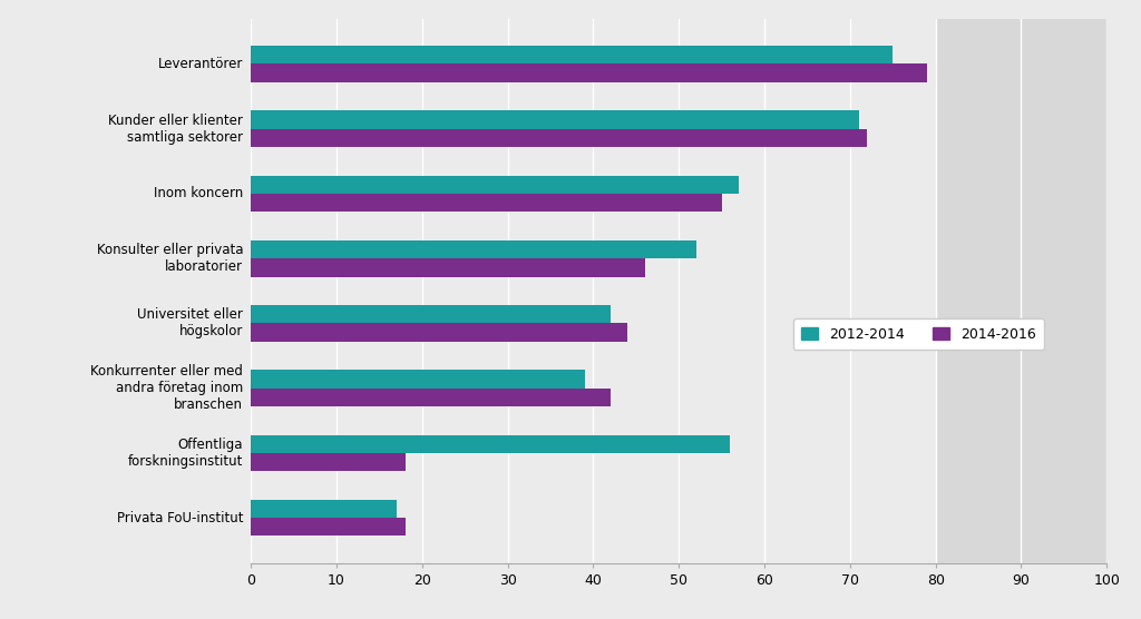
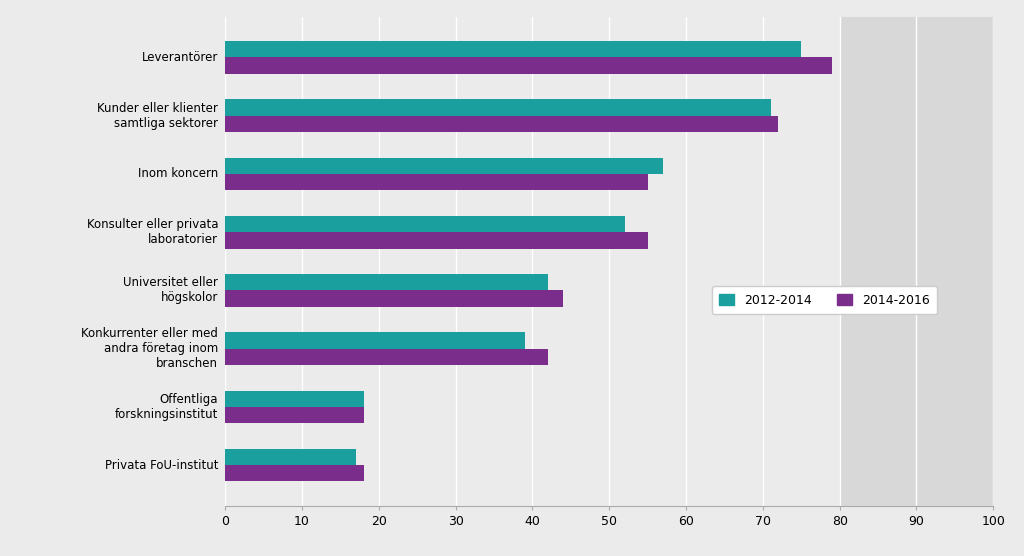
2014-2016/Konsulter eller privata laboratorier: 46 -> 55
2012-2014/Offentliga forskningsinstitut: 56 -> 18
